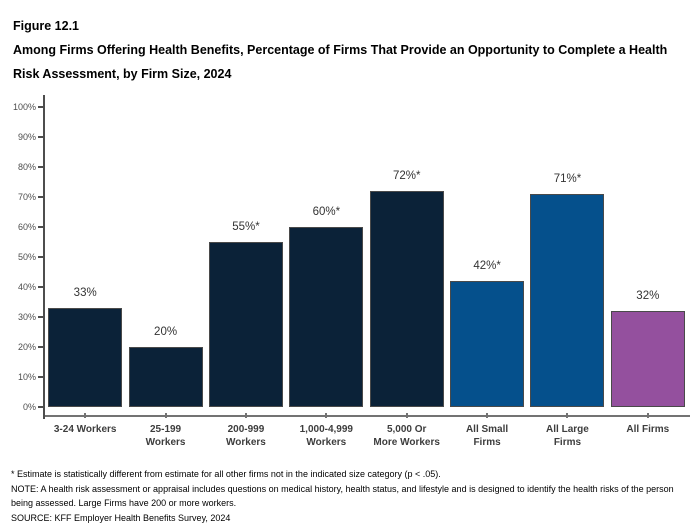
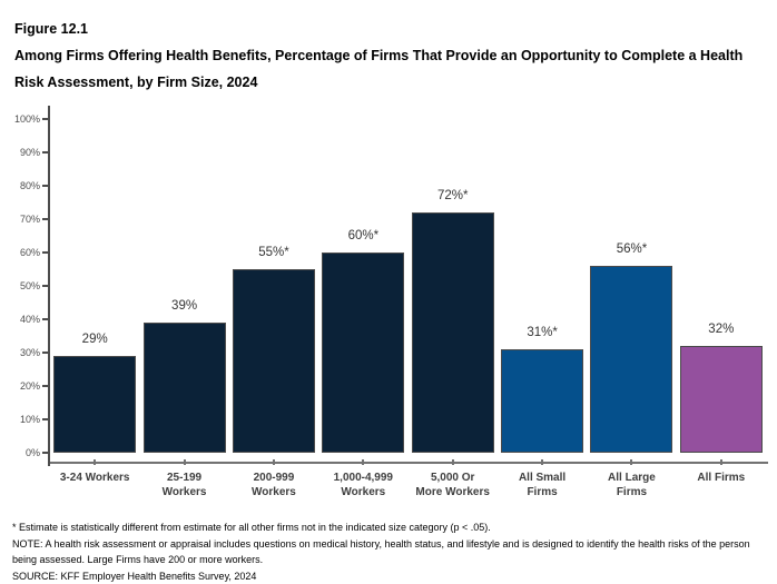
3-24 Workers: 33% -> 29%
25-199 Workers: 20% -> 39%
All Small Firms: 42 -> 31
All Large Firms: 71 -> 56
